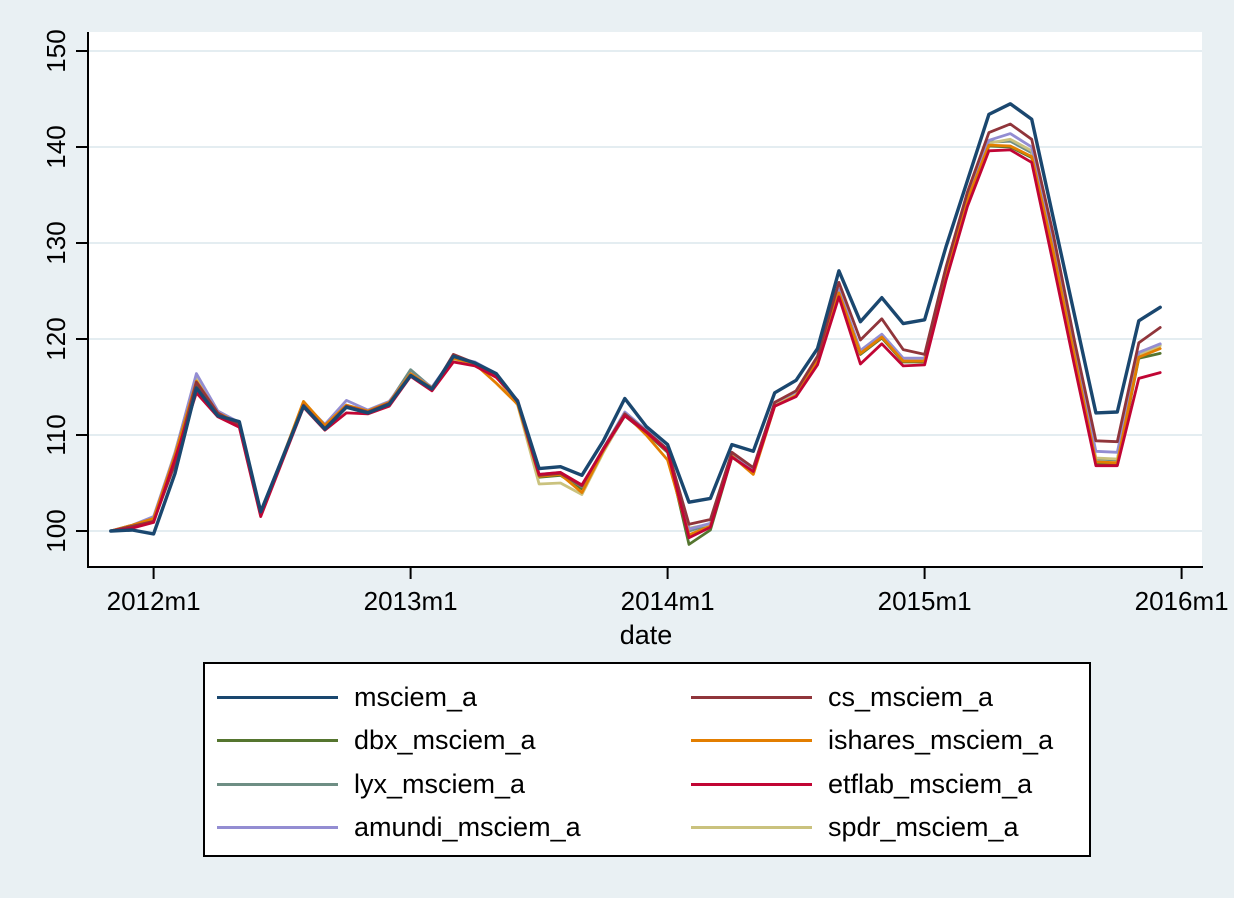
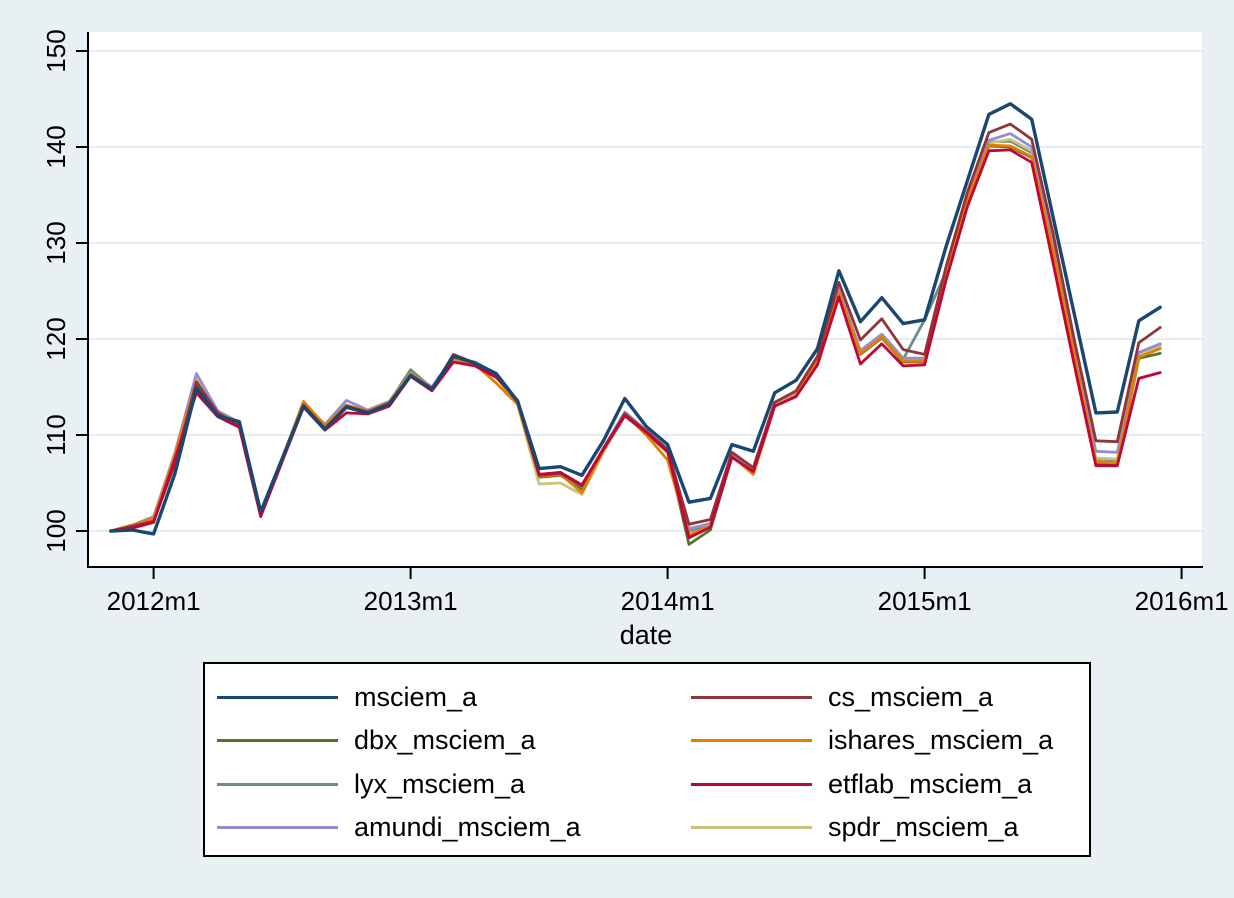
lyx_msciem_a/2015m1: 118 -> 122
